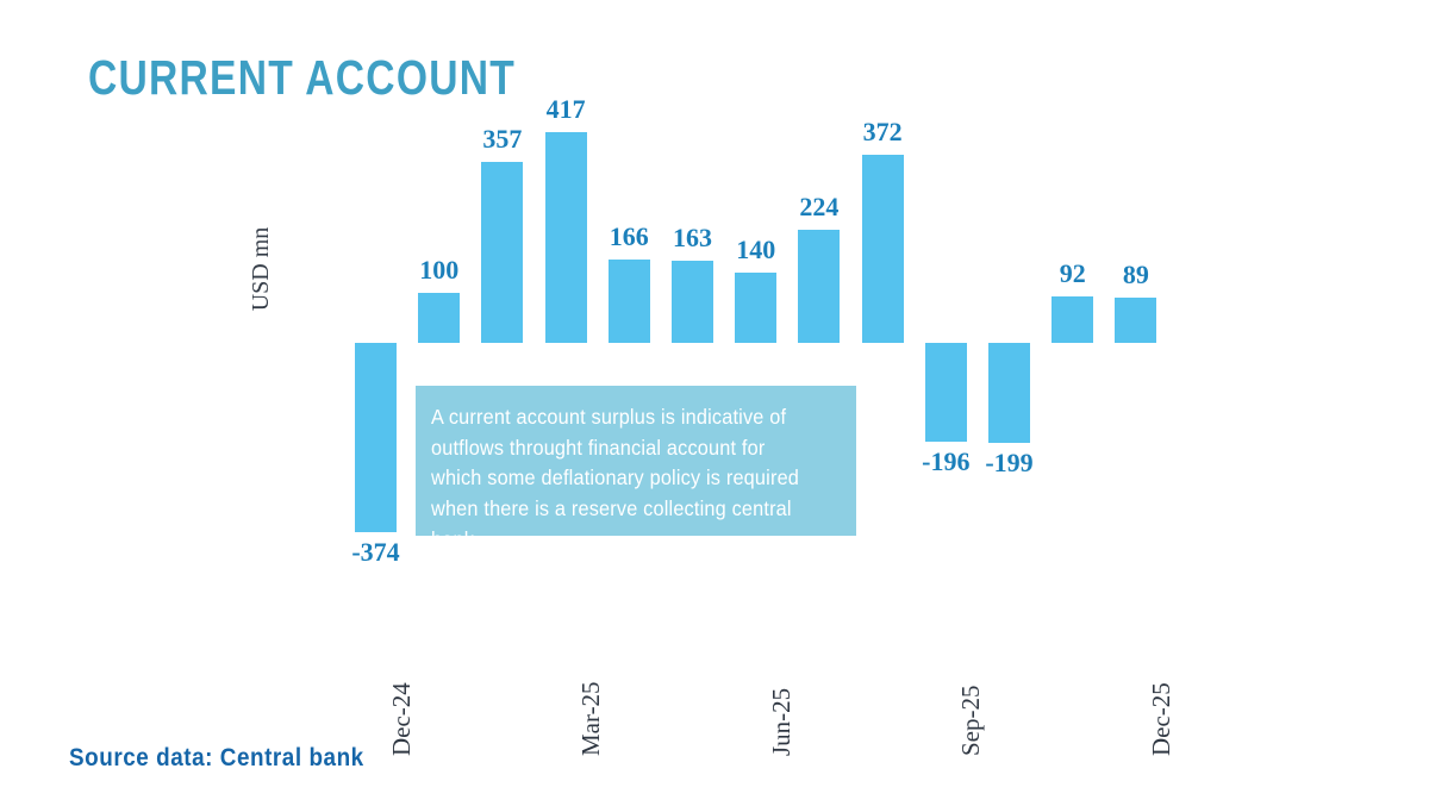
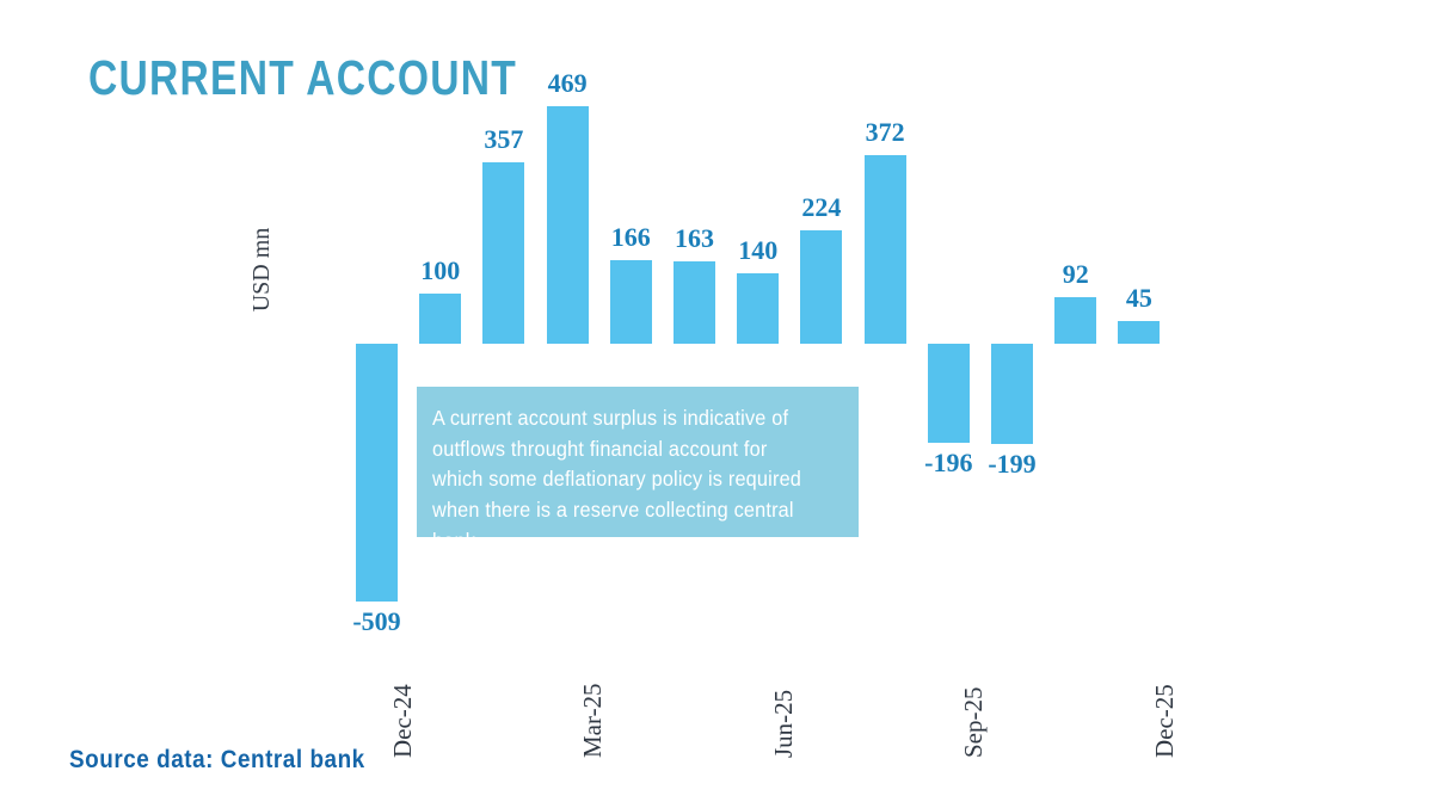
Dec-24: -374 -> -509
Mar-25: 417 -> 469
Dec-25: 89 -> 45
